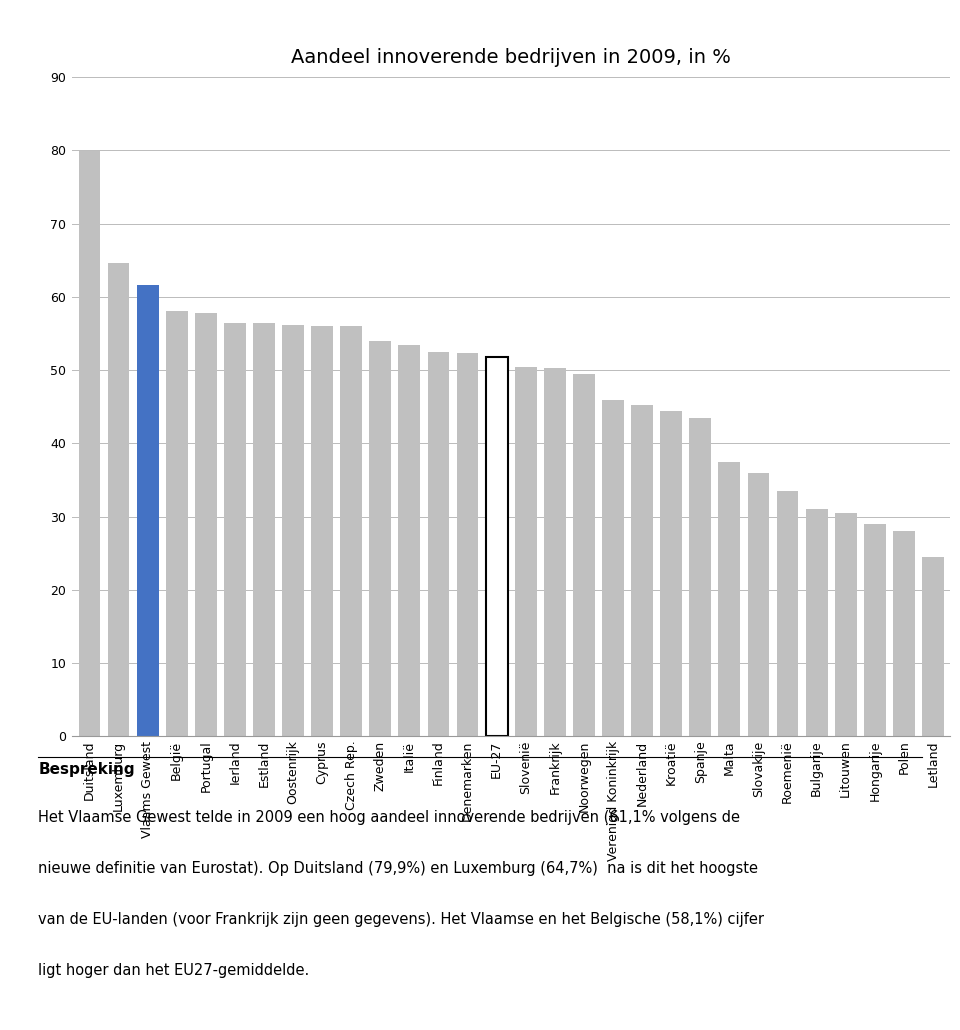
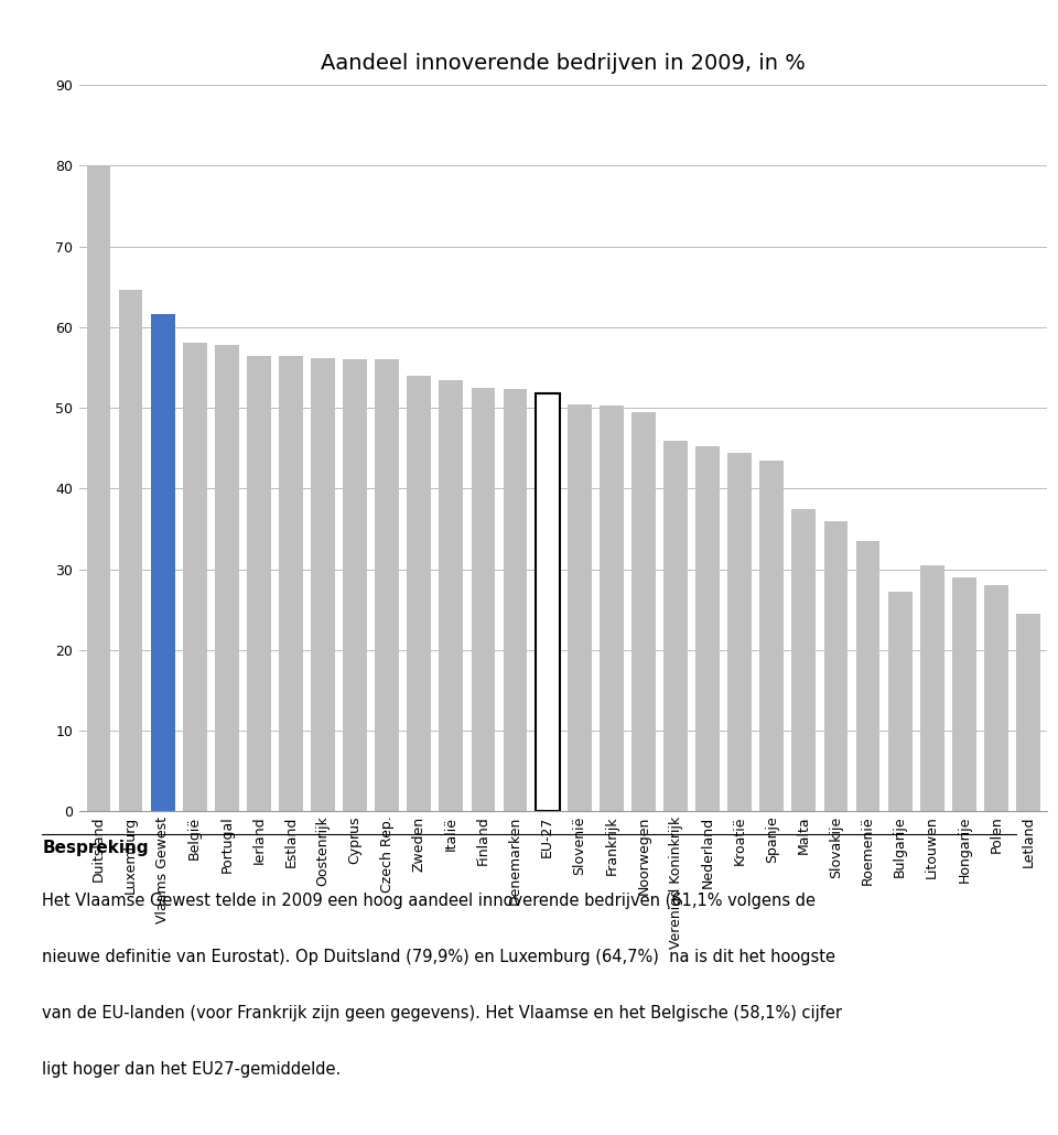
Bulgarije: 31.0 -> 27.2
